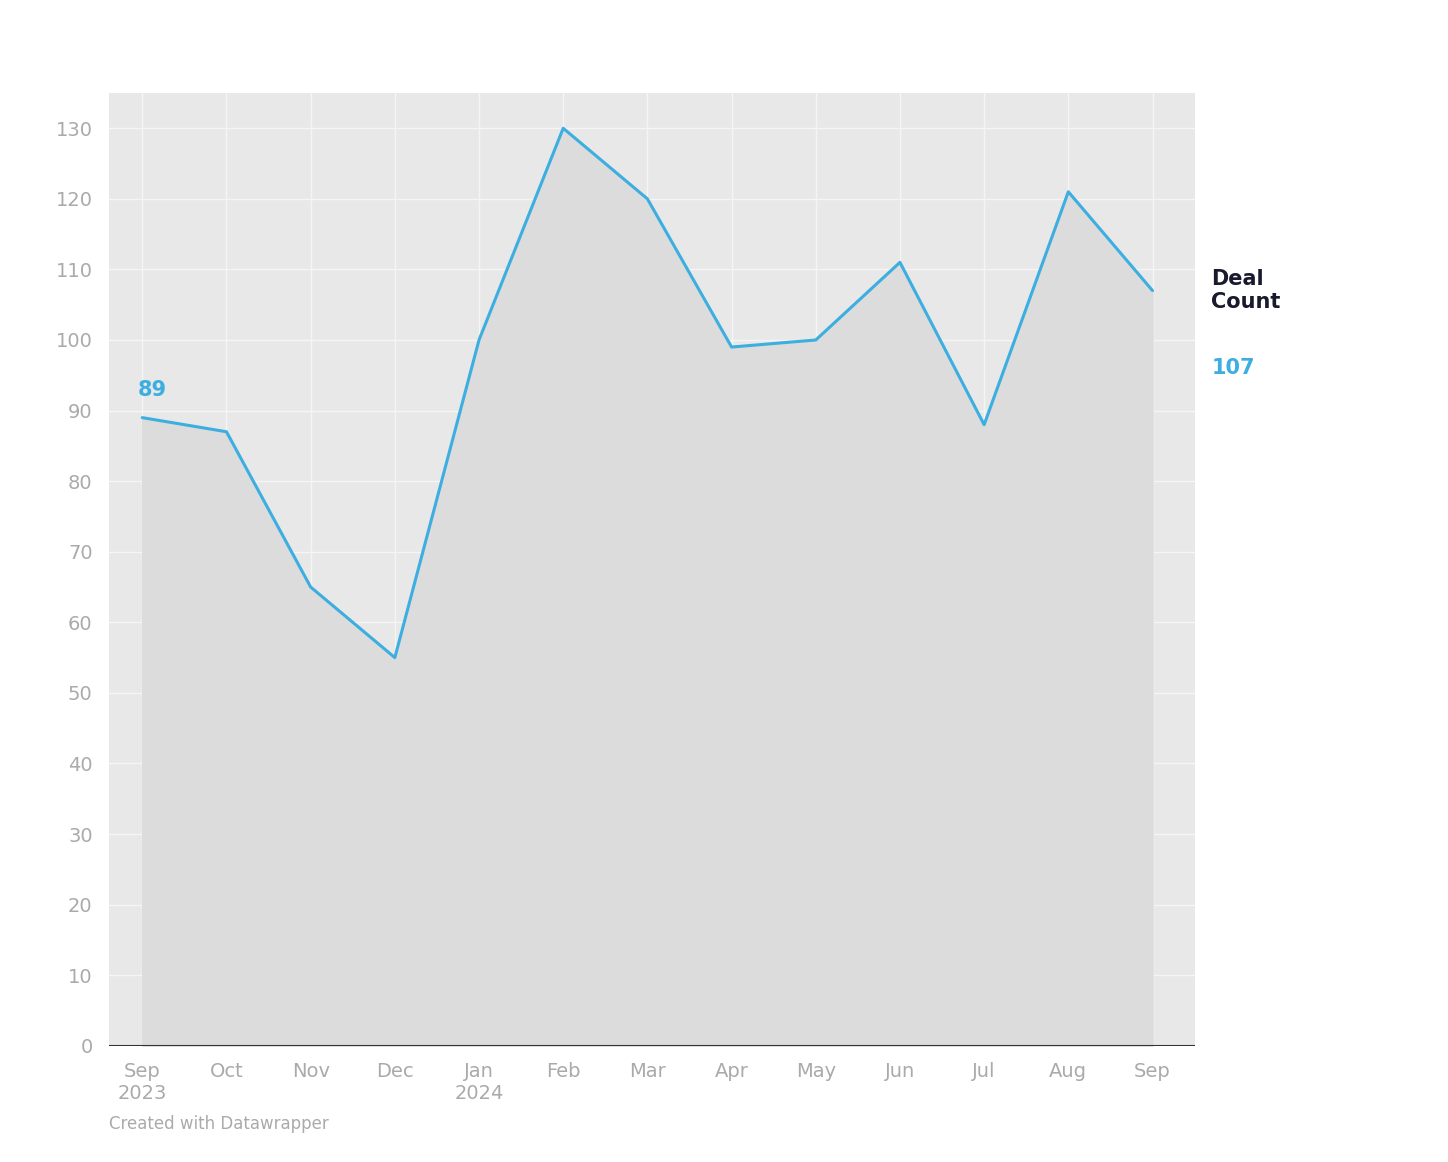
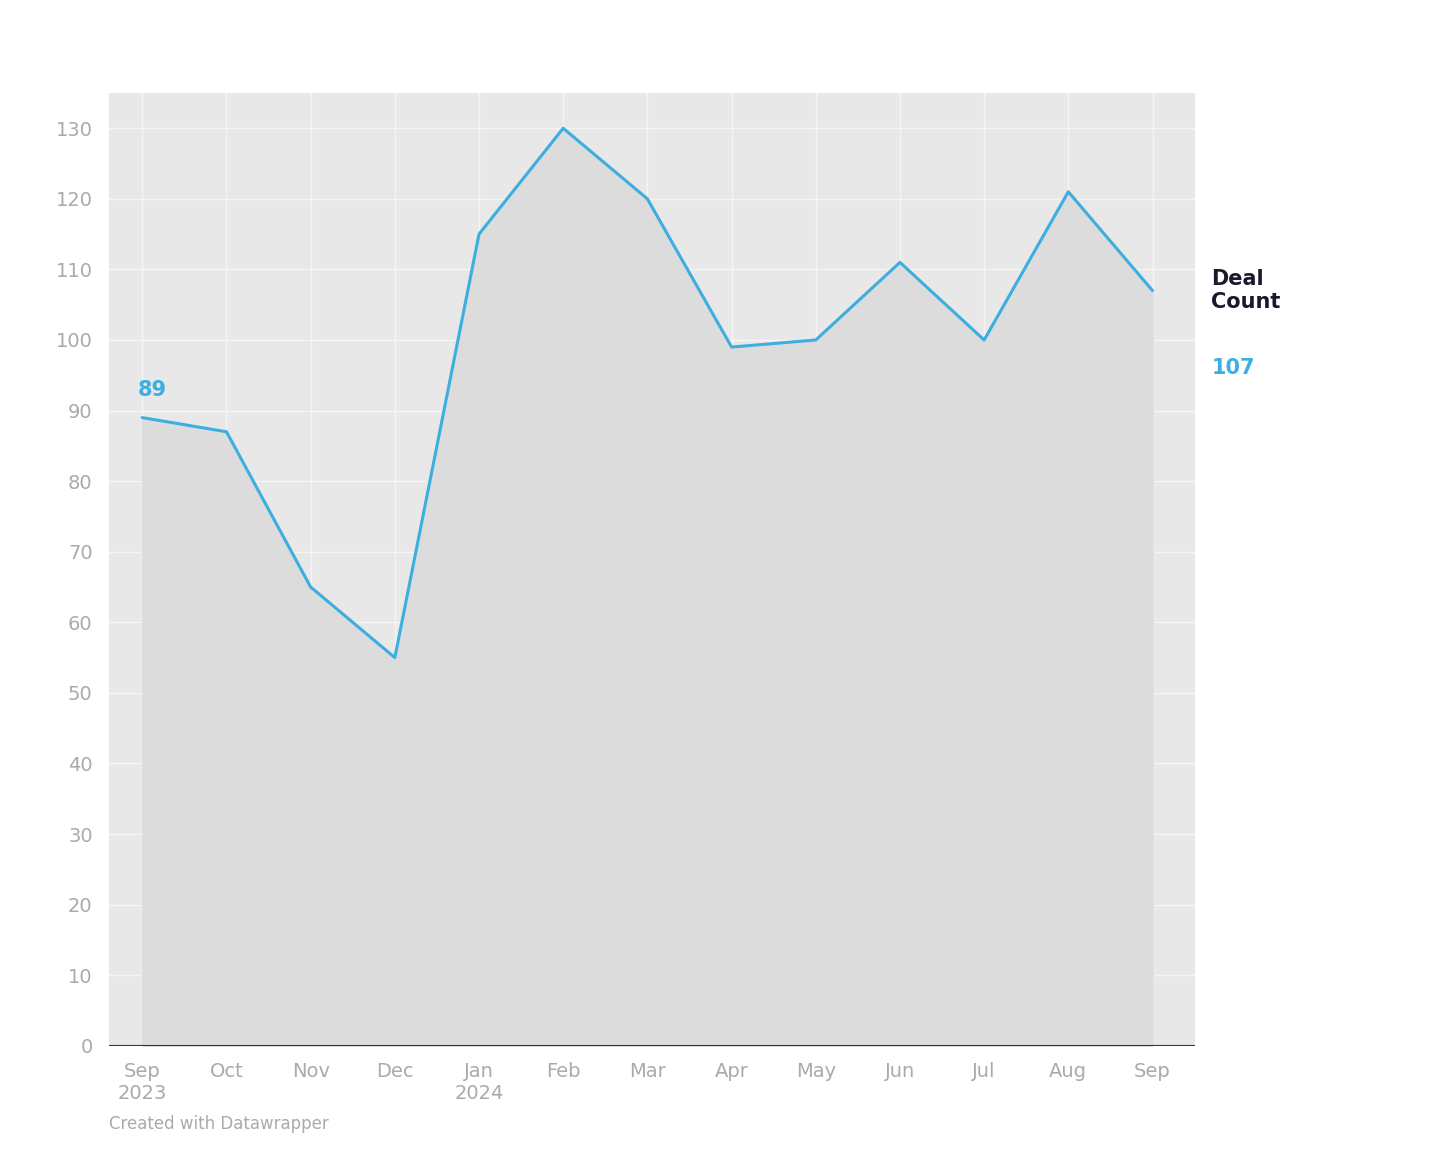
Jan 2024: 100 -> 115
Jul: 88 -> 100
